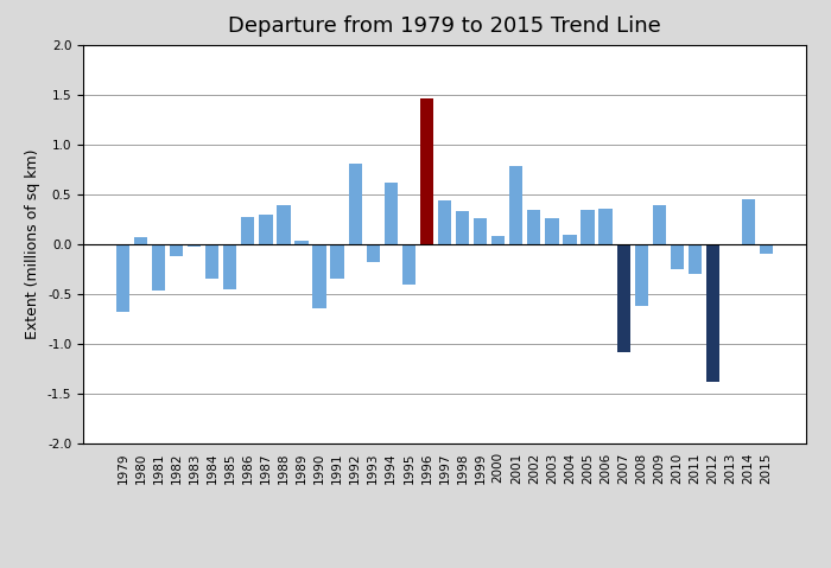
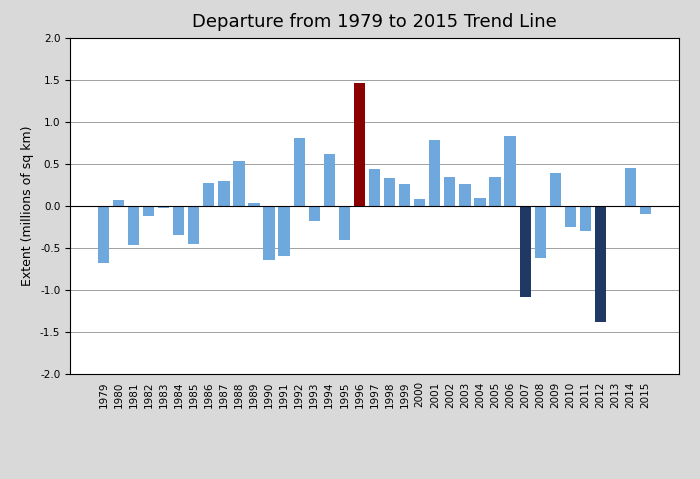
1988: 0.39 -> 0.54
1991: -0.35 -> -0.60
2006: 0.36 -> 0.84
